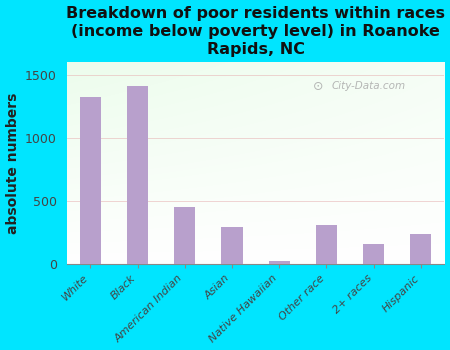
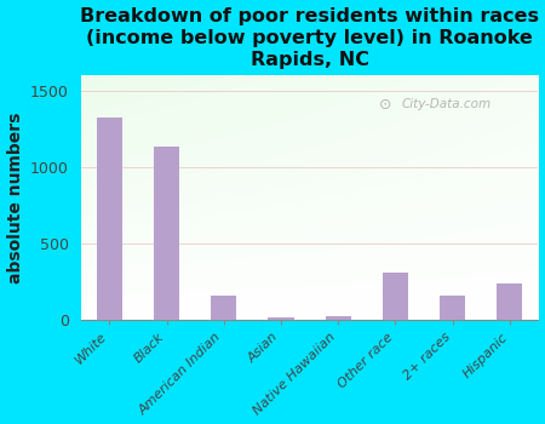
Black: 1410 -> 1130
American Indian: 450 -> 160
Asian: 290 -> 20
